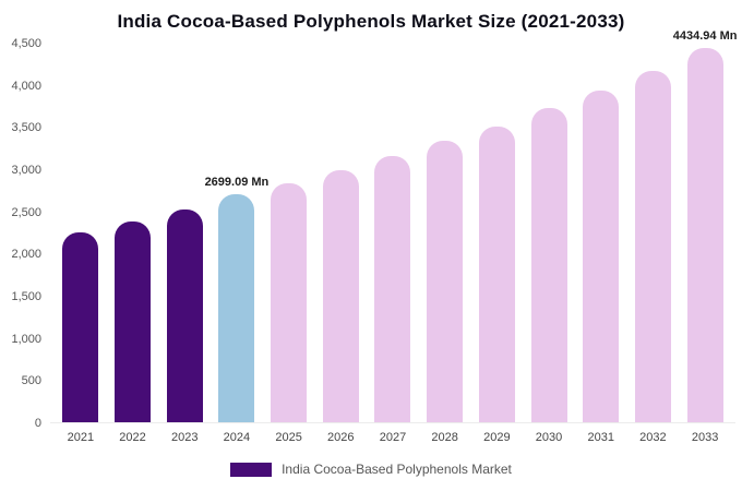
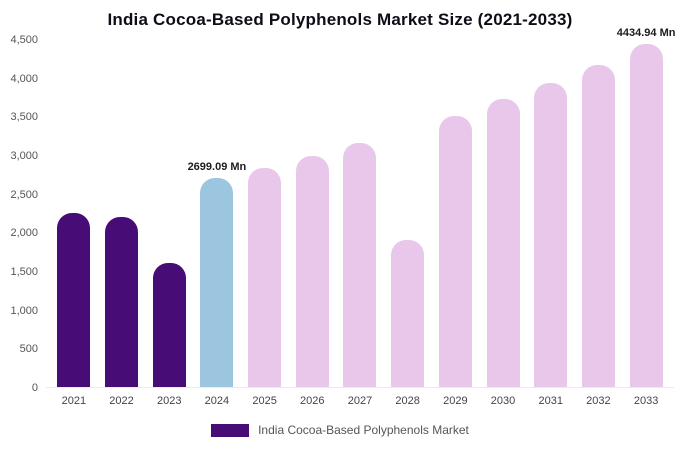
2022: 2400 -> 2200
2023: 2500 -> 1600
2028: 3300 -> 1900
